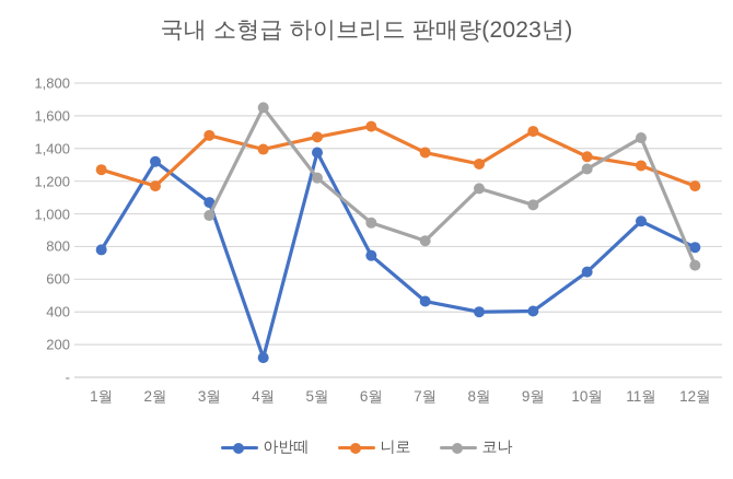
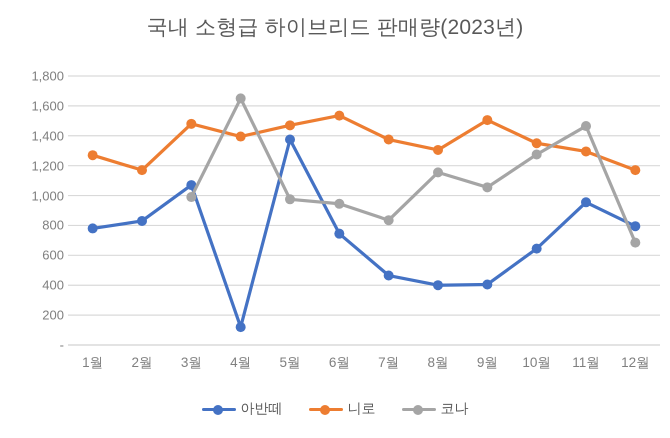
아반떼/2월: 1320 -> 830
코나/5월: 1220 -> 980
